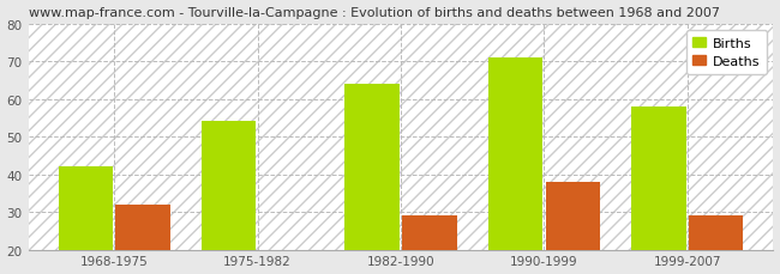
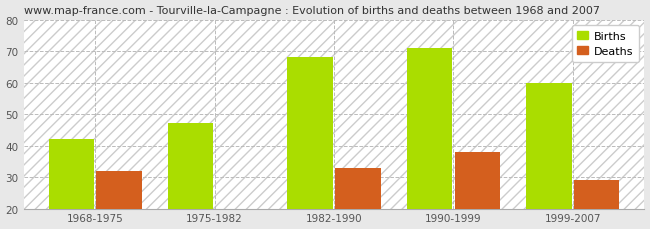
Births/1975-1982: 54 -> 47
Births/1982-1990: 64 -> 68
Deaths/1982-1990: 29 -> 33
Births/1999-2007: 58 -> 60
